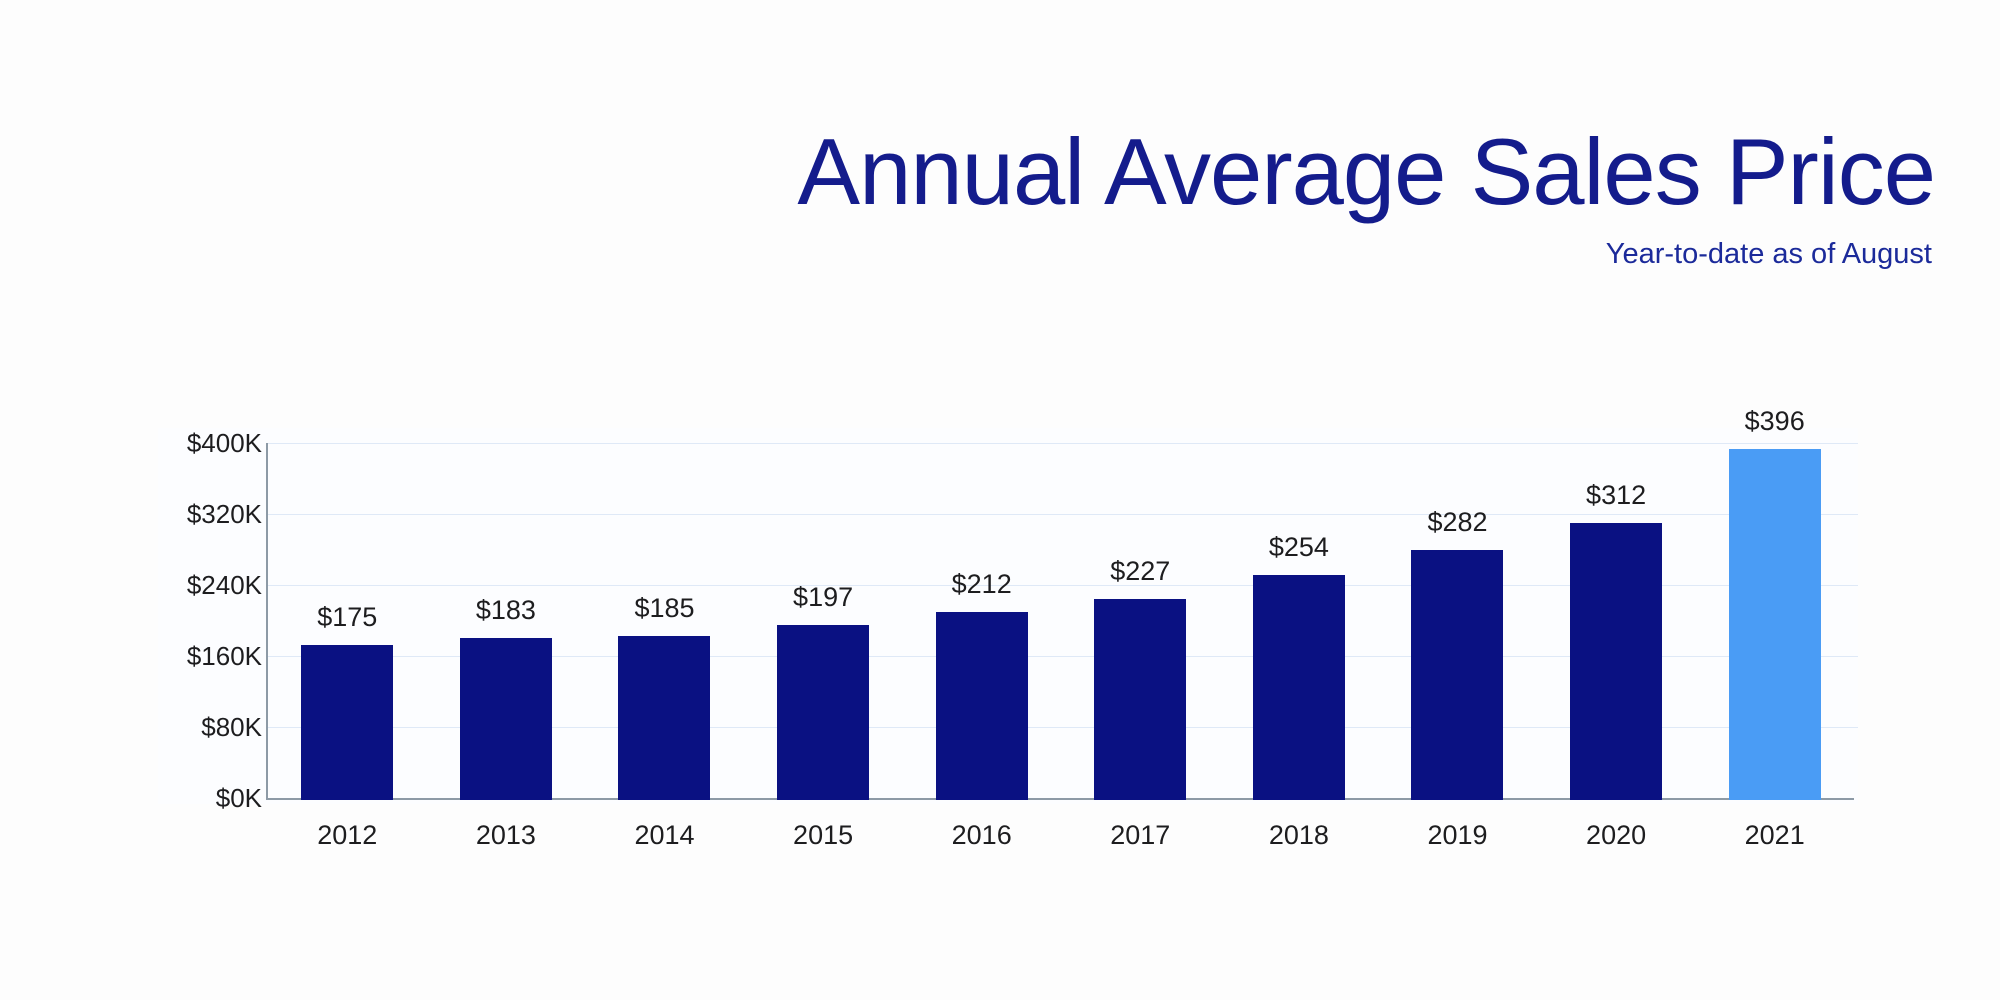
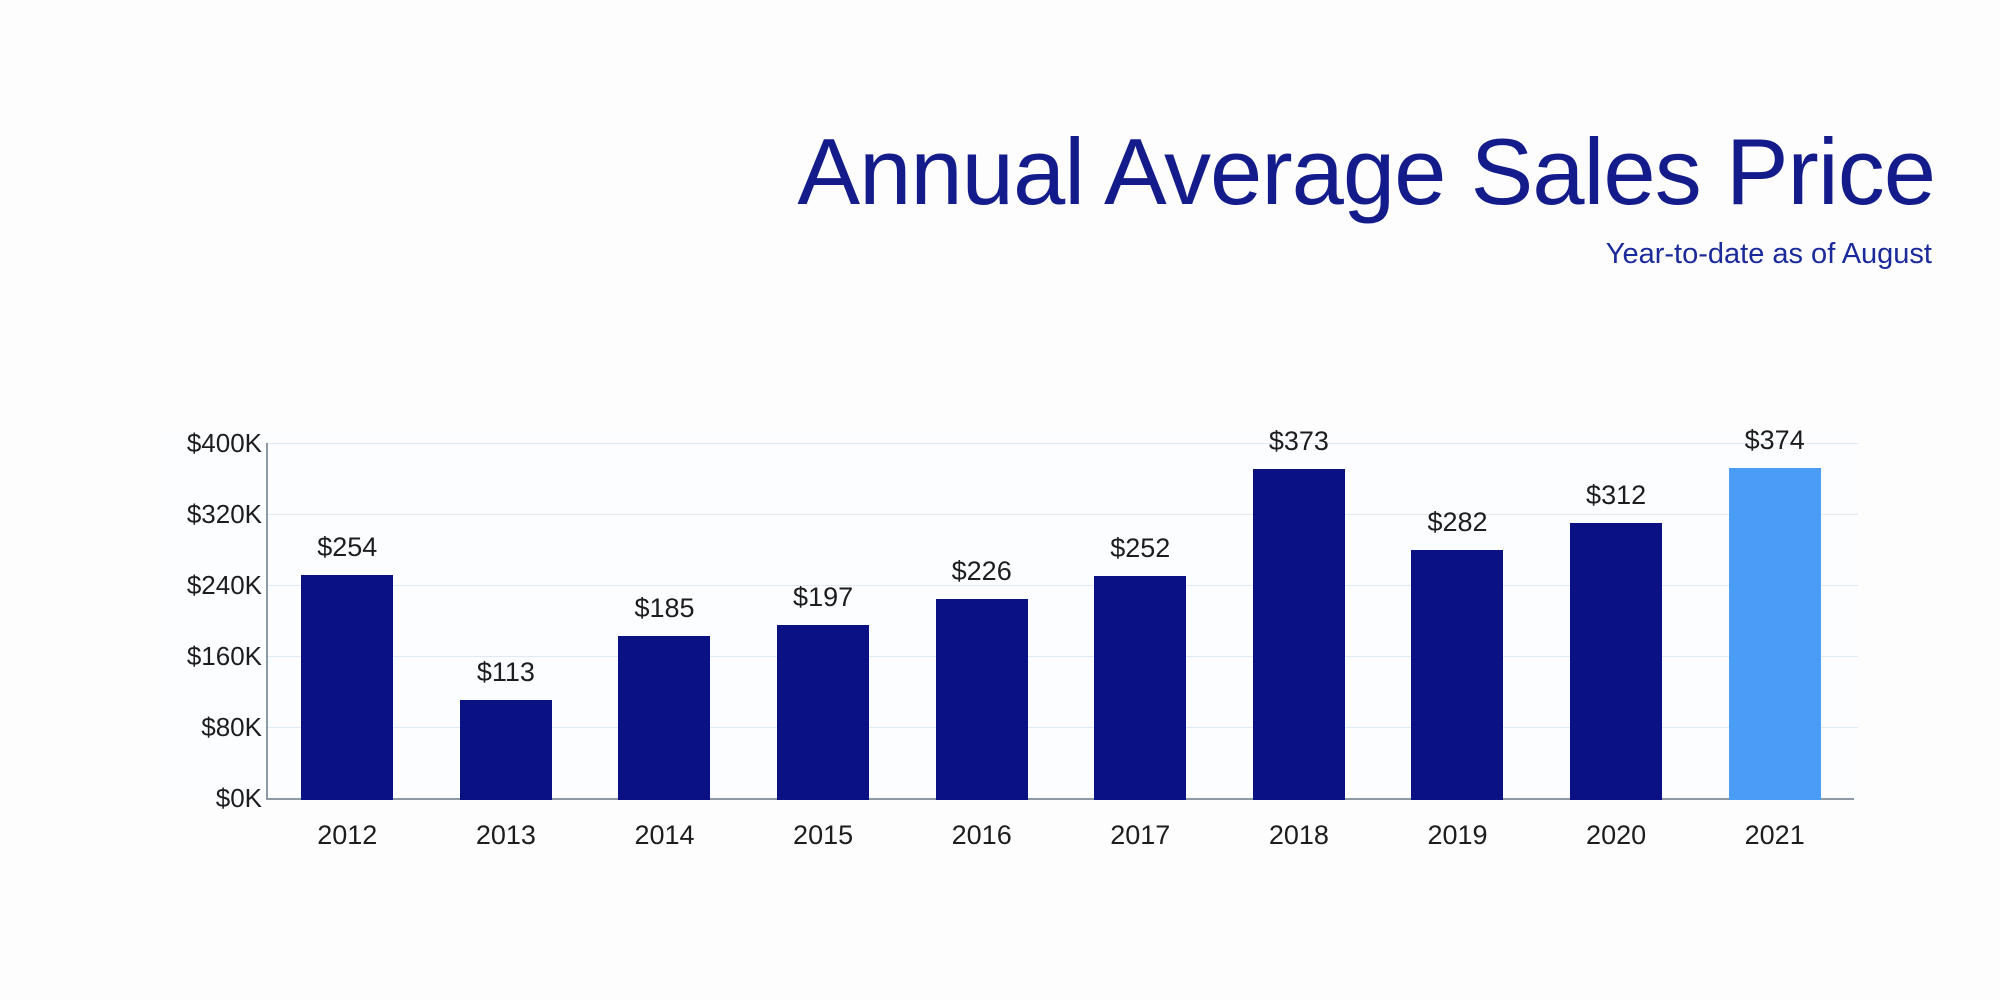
2012: $175 -> $254
2013: $183 -> $113
2016: $212 -> $226
2017: $227 -> $252
2018: $254 -> $373
2021: $396 -> $374
